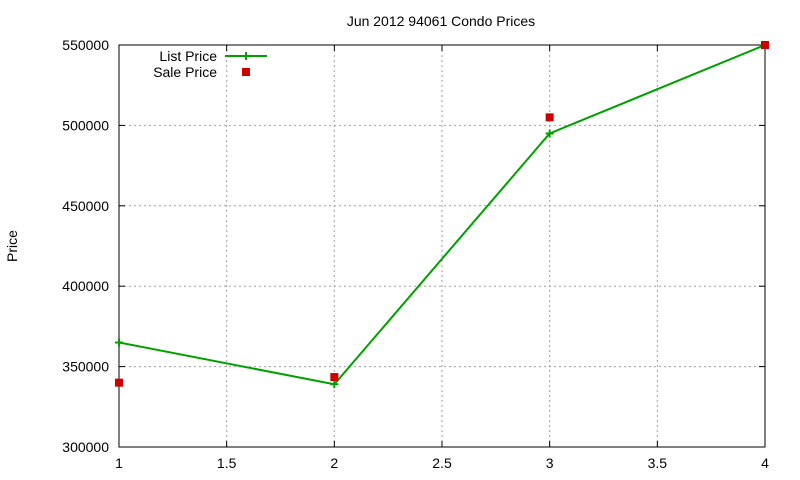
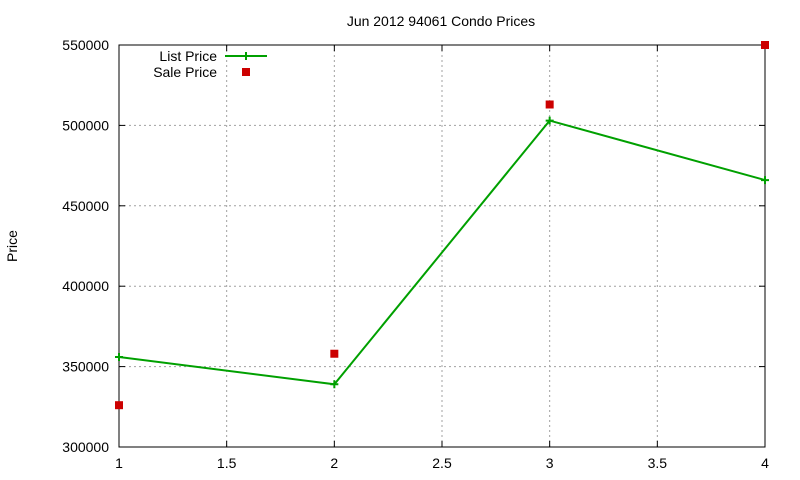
List Price/1: 365000 -> 356000
Sale Price/1: 340000 -> 326000
Sale Price/2: 344000 -> 358000
List Price/3: 495000 -> 503000
Sale Price/3: 505000 -> 513000
List Price/4: 550000 -> 466000
